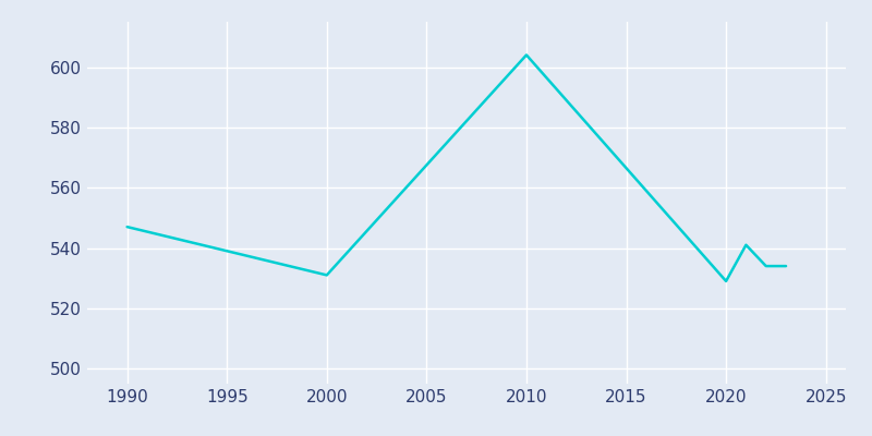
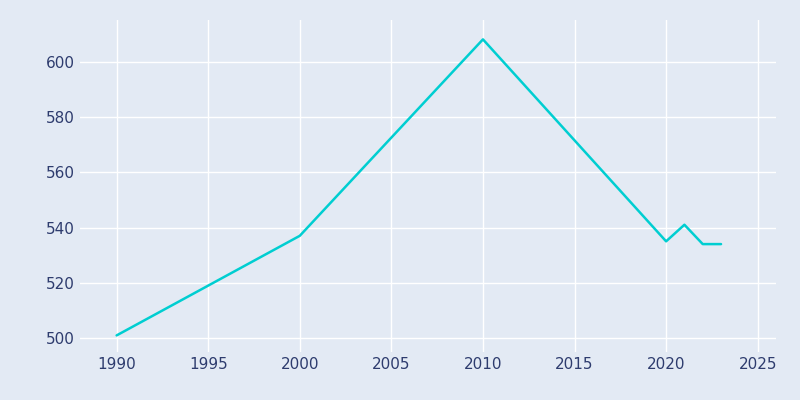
1990: 547 -> 501
2000: 531 -> 537
2010: 604 -> 608
2020: 529 -> 535
